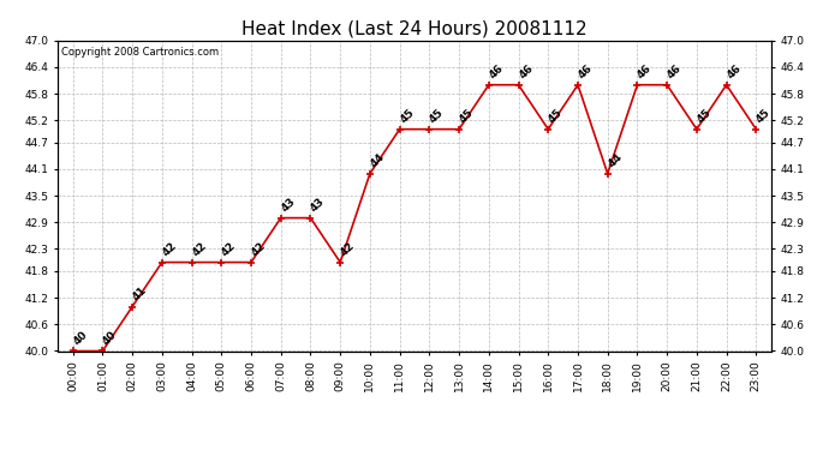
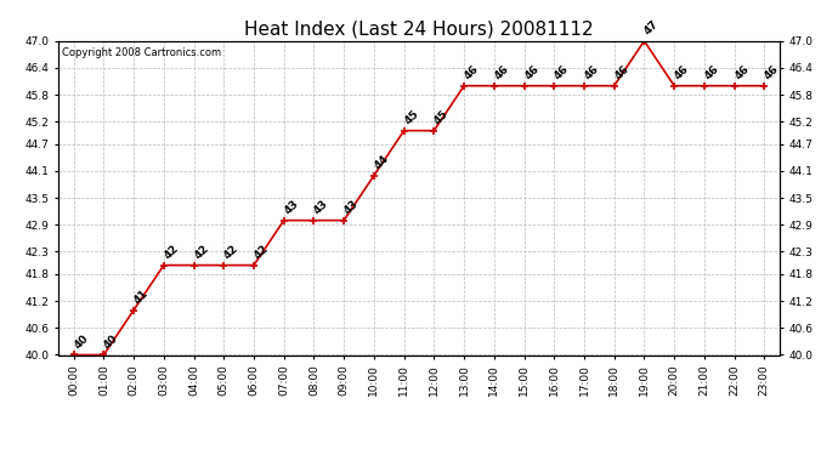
09:00: 42 -> 43
13:00: 45 -> 46
16:00: 45 -> 46
18:00: 44 -> 46
19:00: 46 -> 47
21:00: 45 -> 46
23:00: 45 -> 46
